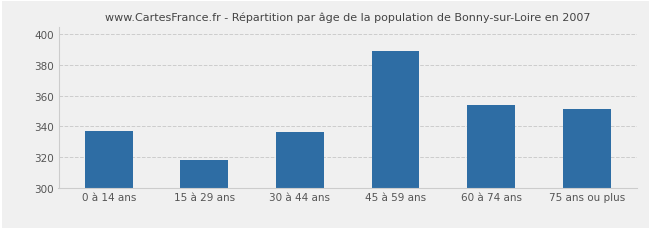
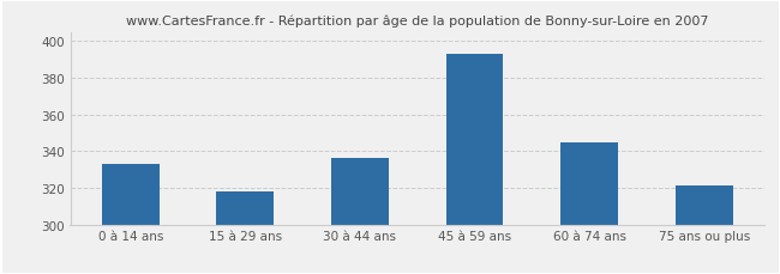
0 à 14 ans: 337 -> 333
45 à 59 ans: 389 -> 393
60 à 74 ans: 354 -> 345
75 ans ou plus: 351 -> 321
